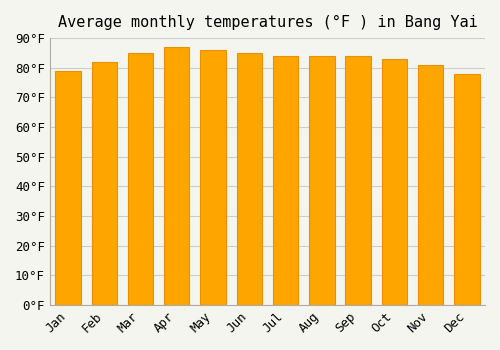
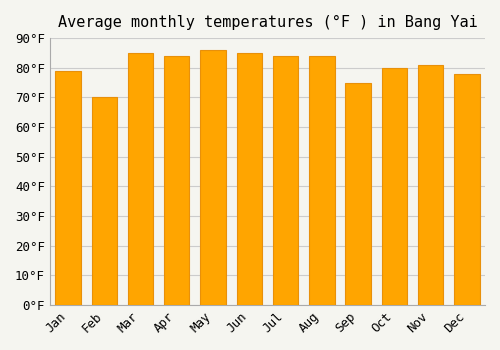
Feb: 82°F -> 70°F
Apr: 87°F -> 84°F
Sep: 84°F -> 75°F
Oct: 83°F -> 80°F
